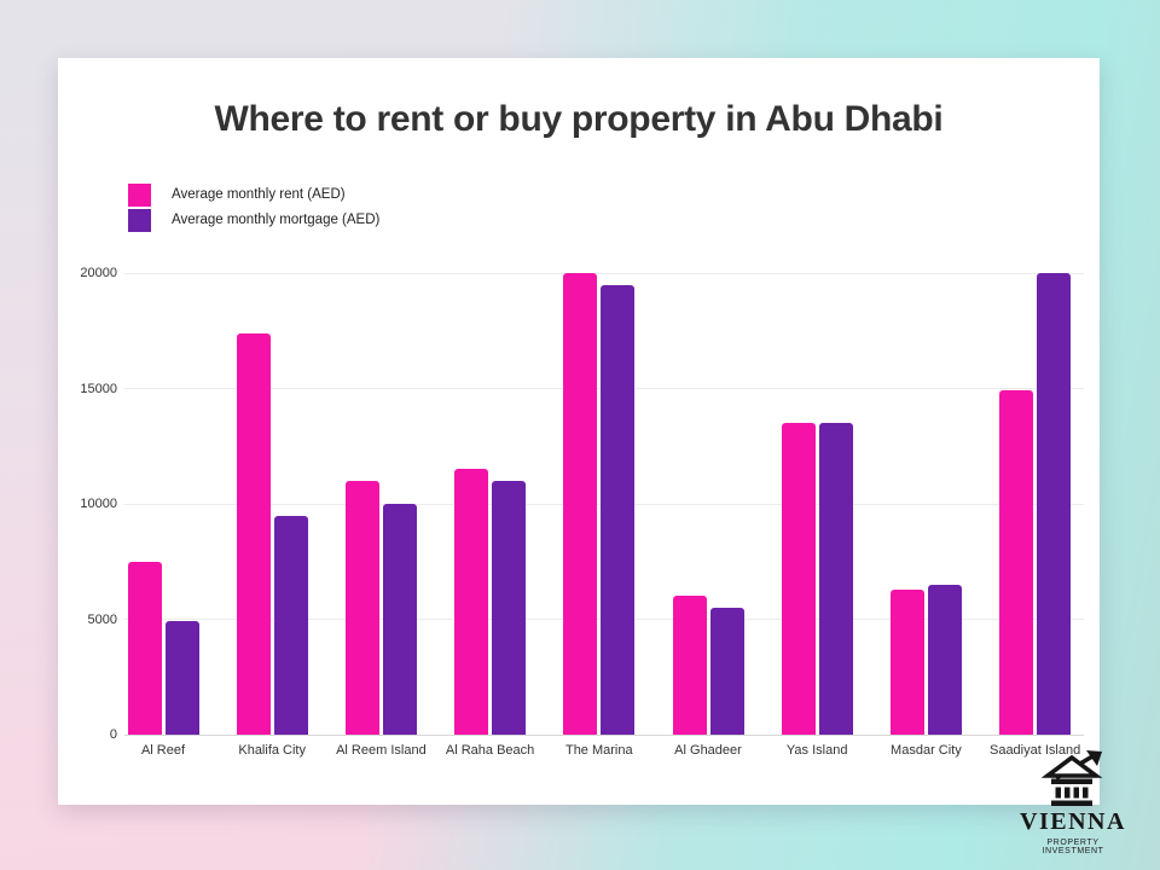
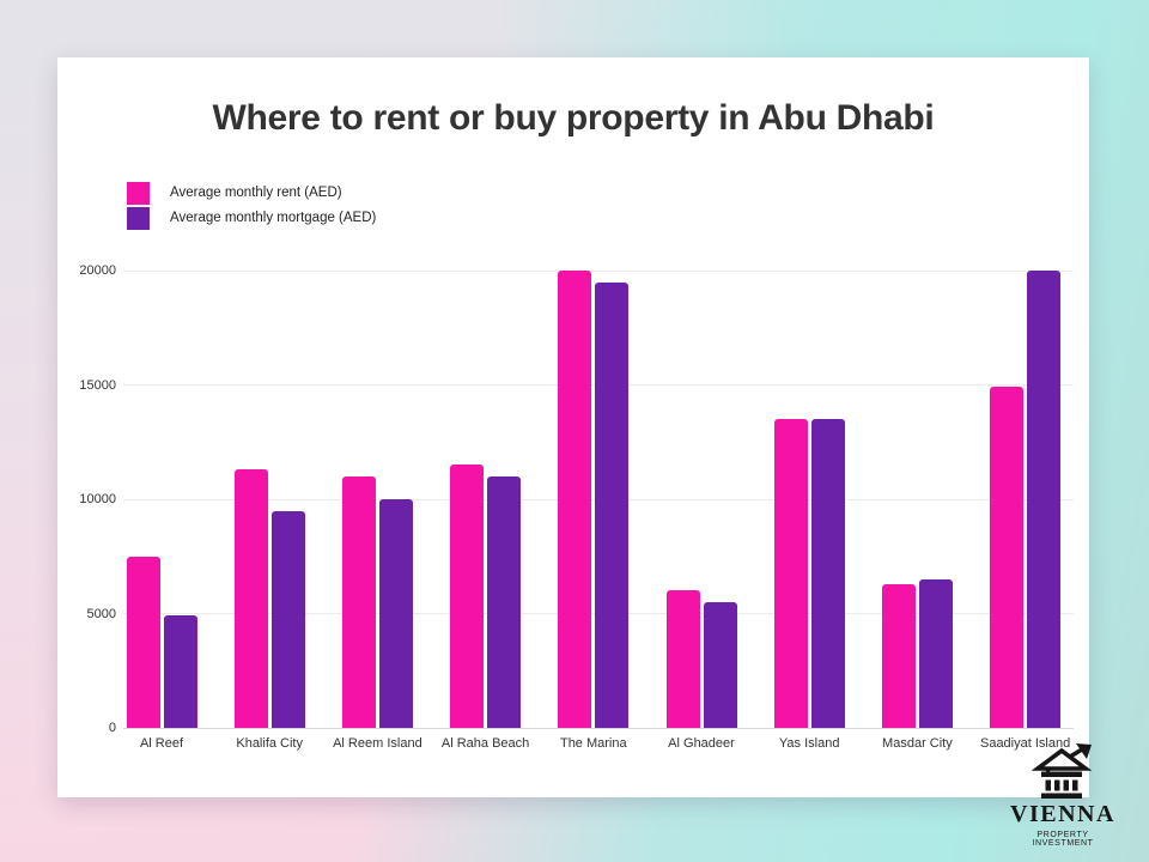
Average monthly rent (AED)/Khalifa City: 17400 -> 11300
